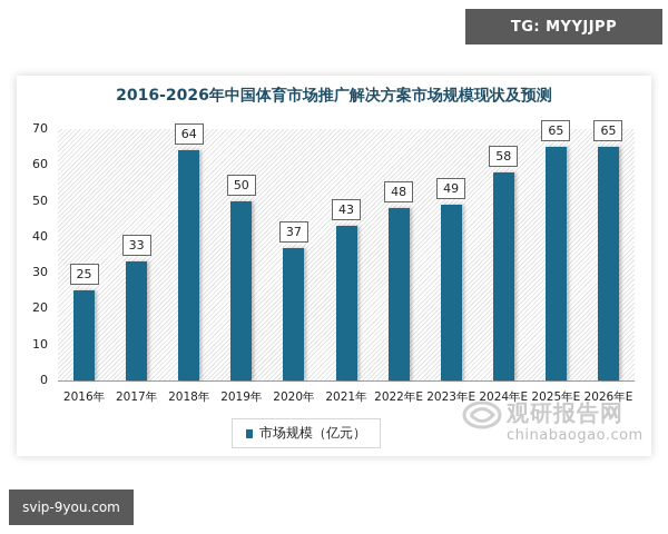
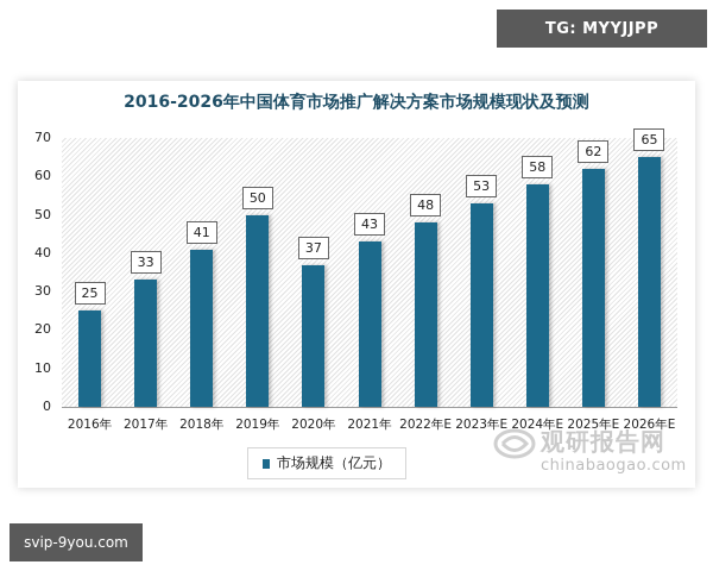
2018年: 64 -> 41
2023年E: 49 -> 53
2025年E: 65 -> 62
